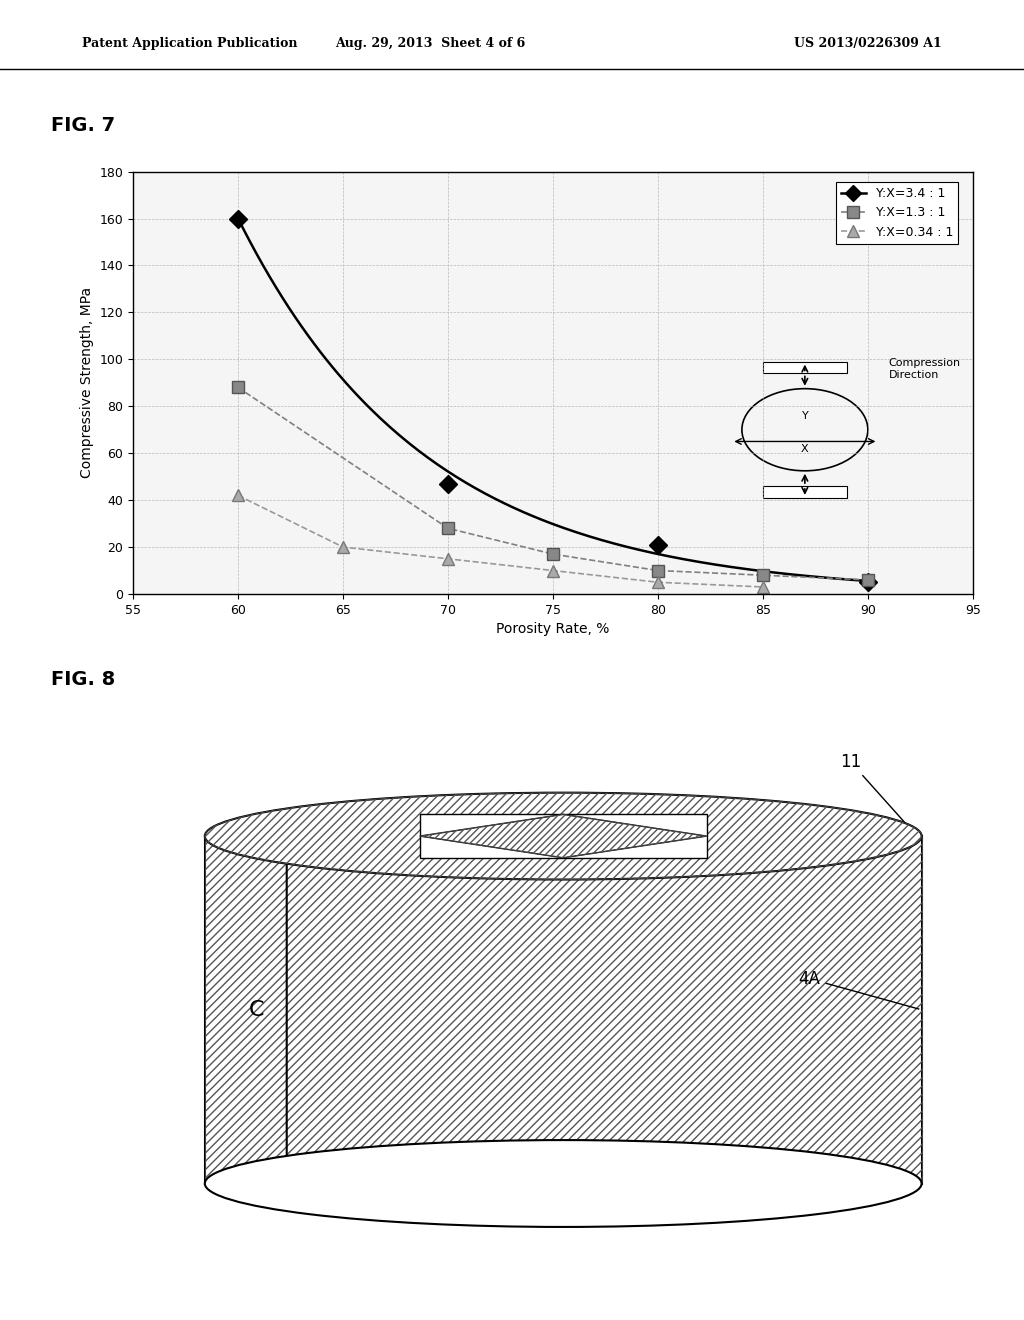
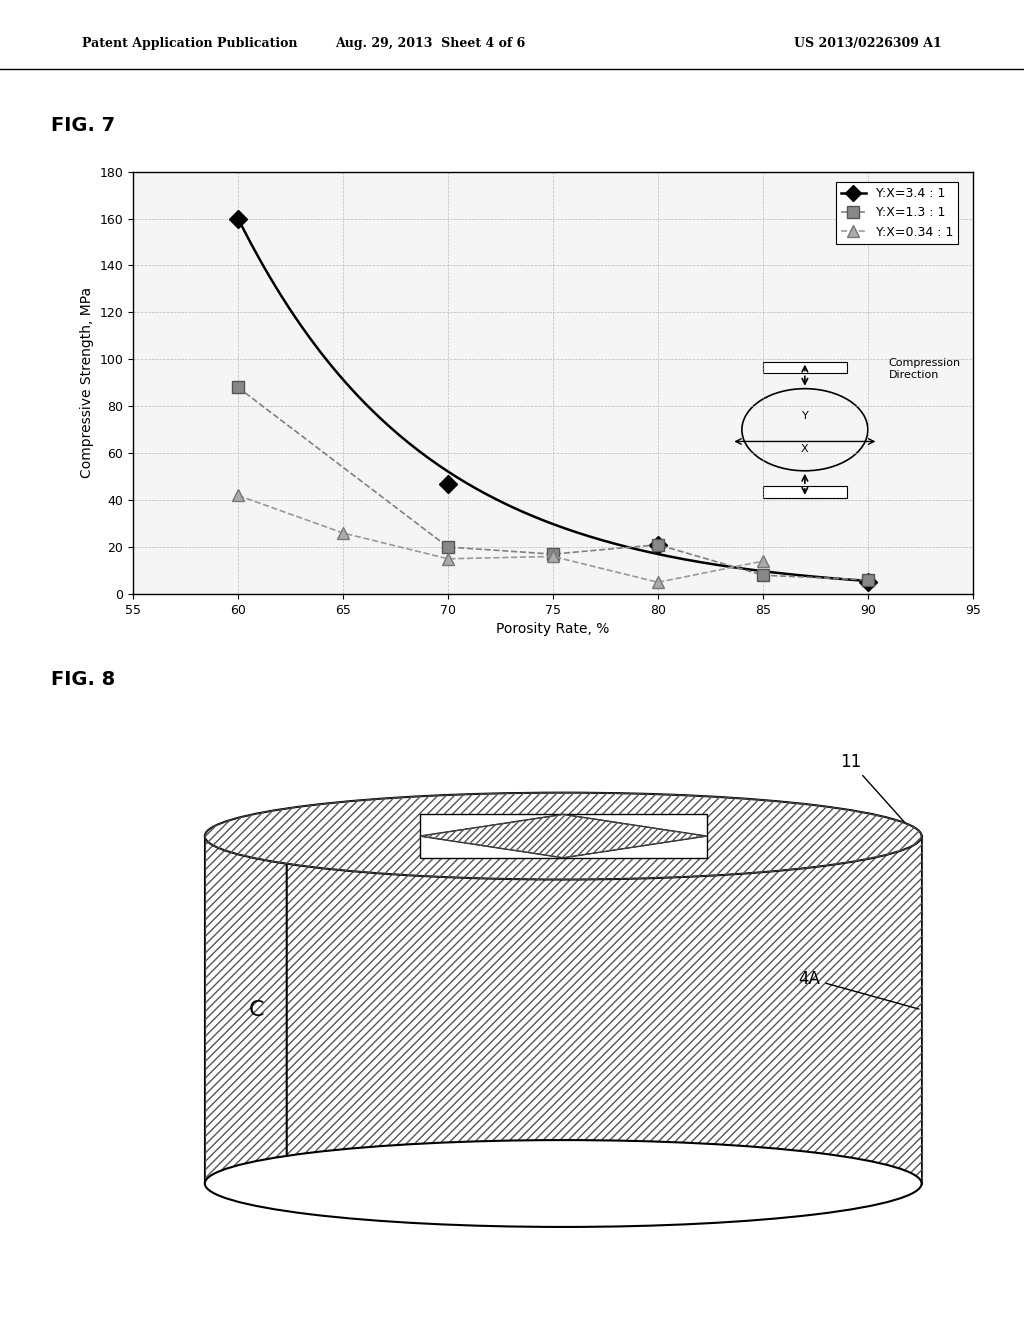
Y:X=0.34 : 1/65: 20 -> 26
Y:X=1.3 : 1/70: 28 -> 20
Y:X=0.34 : 1/75: 10 -> 16
Y:X=1.3 : 1/80: 10 -> 21
Y:X=0.34 : 1/85: 3 -> 14
